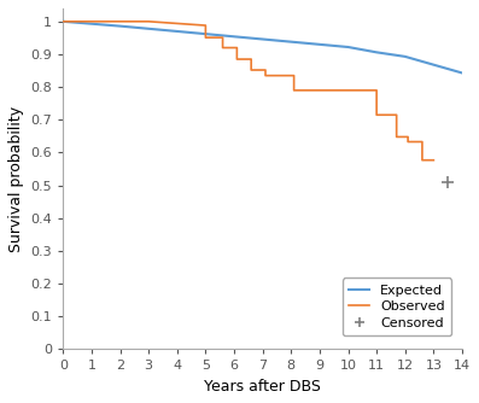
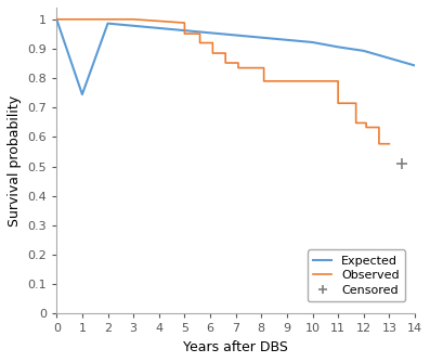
Expected/1: 0.993 -> 0.745
